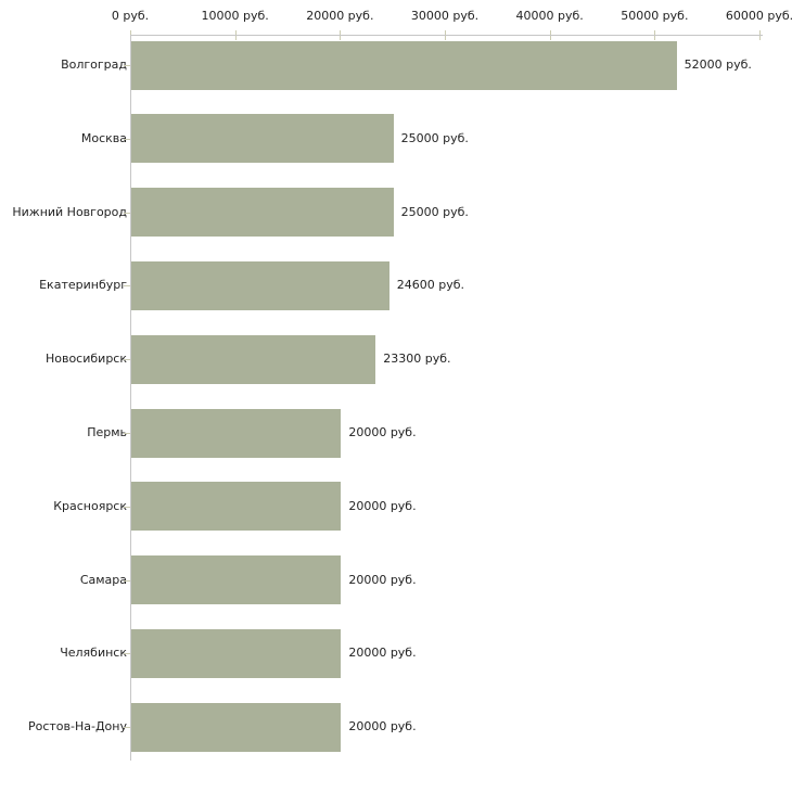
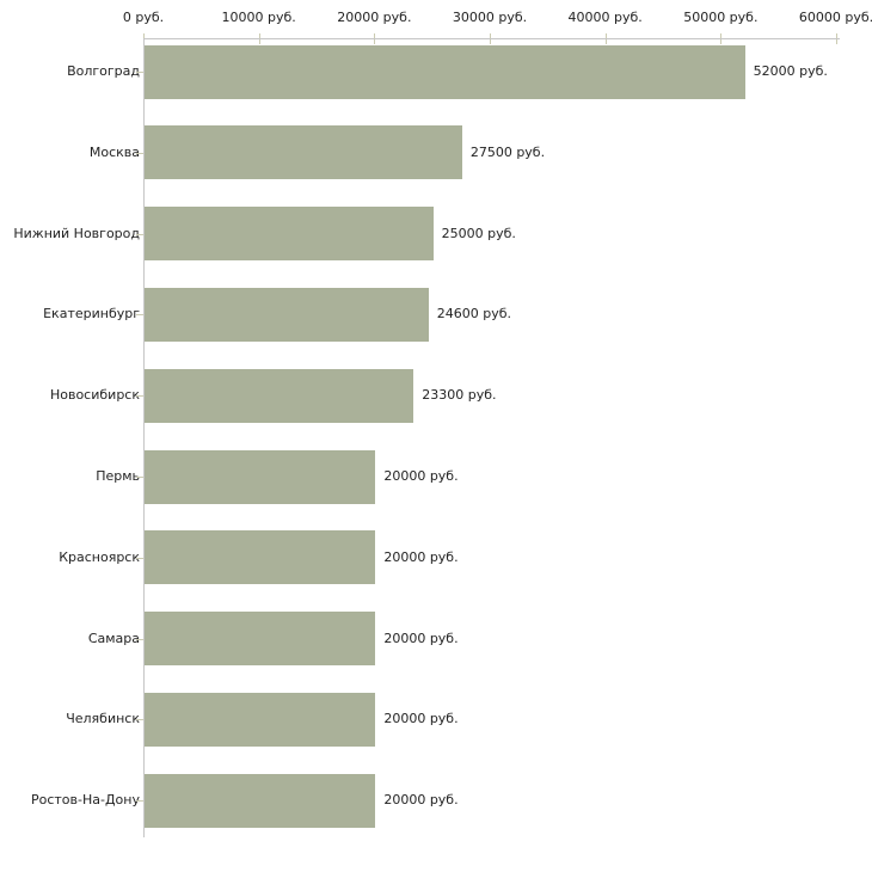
Москва: 25000 -> 27500
